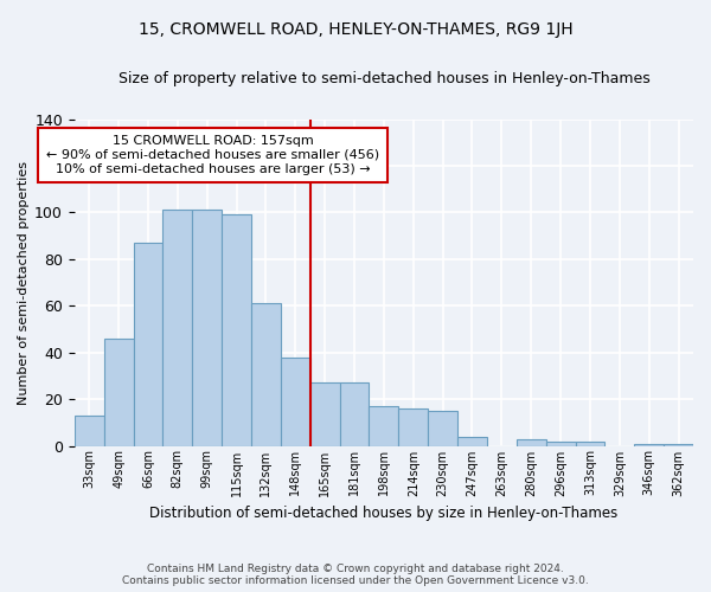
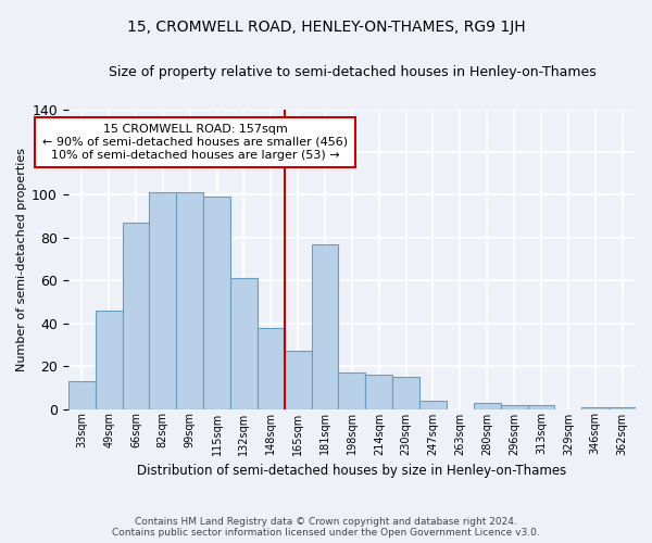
181sqm: 27 -> 77
